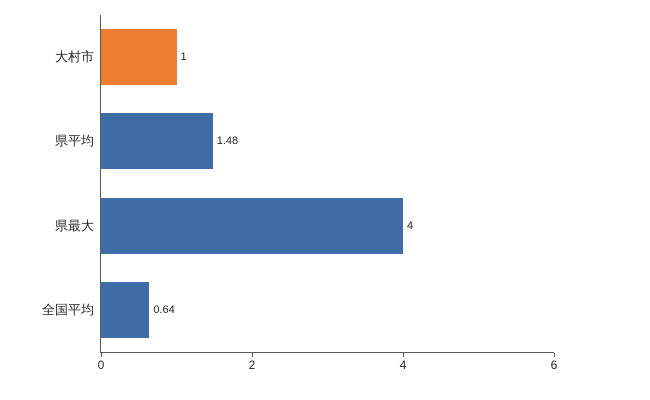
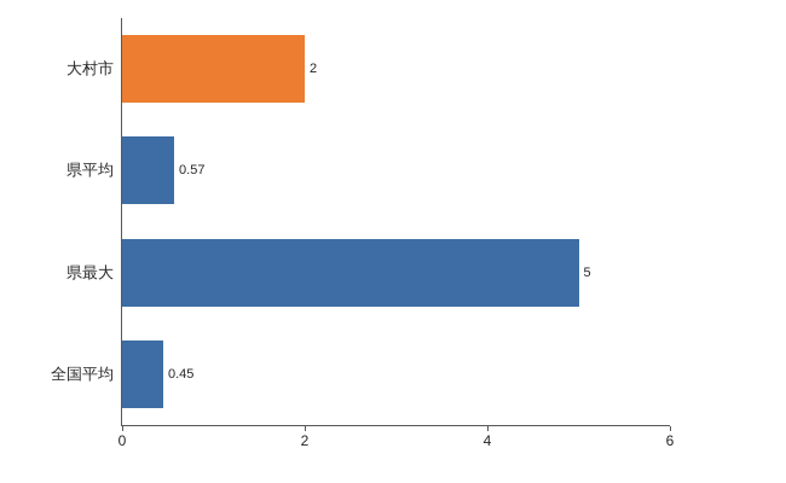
大村市: 1 -> 2
県平均: 1.48 -> 0.57
県最大: 4 -> 5
全国平均: 0.64 -> 0.45
